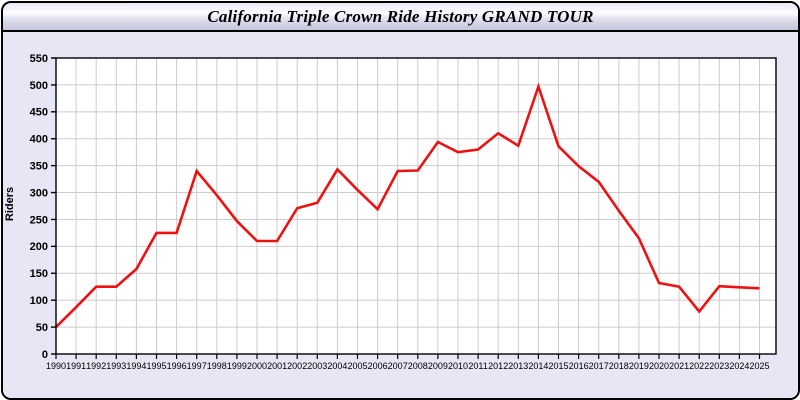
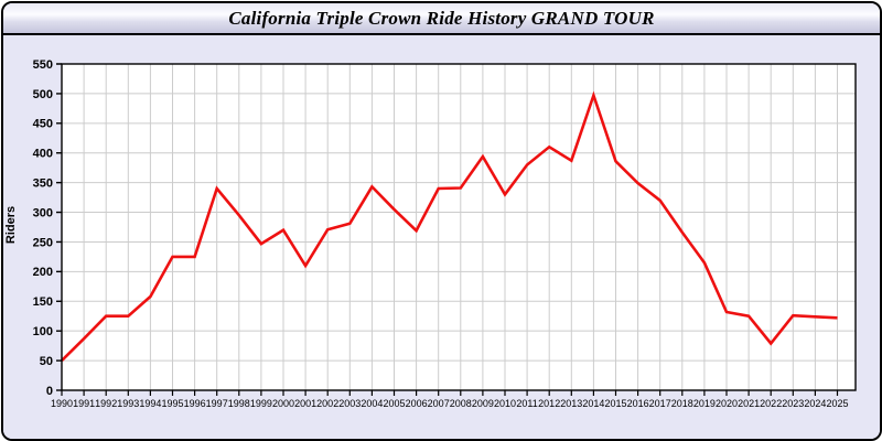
2000: 210 -> 270
2010: 380 -> 330
